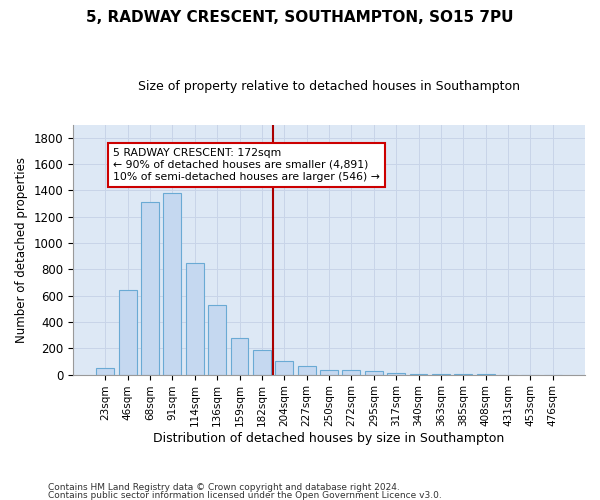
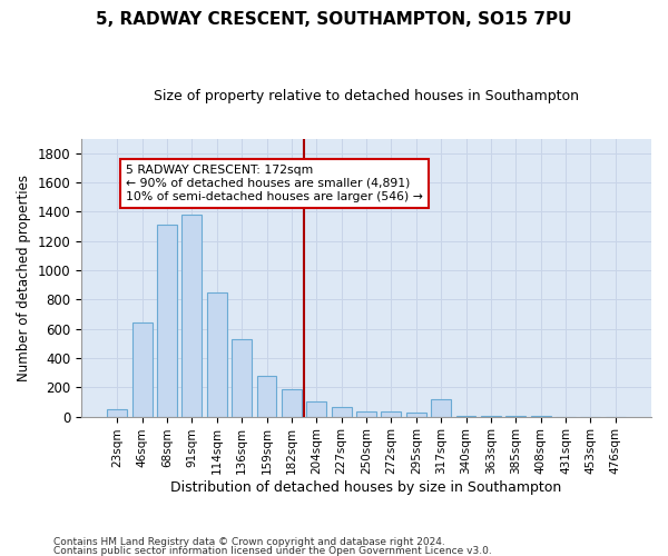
317sqm: 20 -> 120
